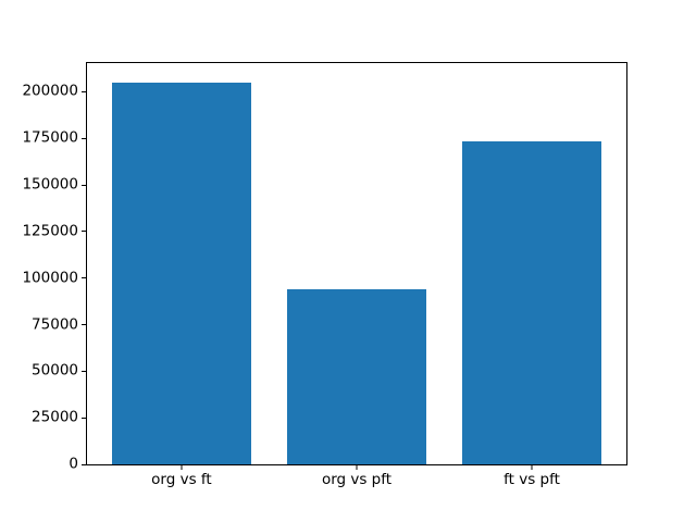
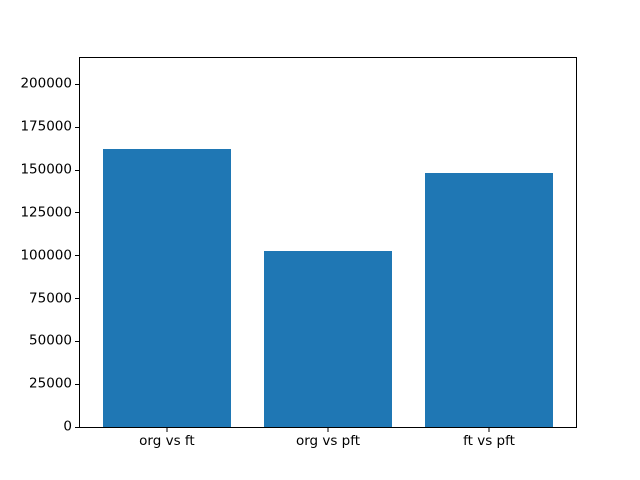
org vs ft: 205000 -> 162000
org vs pft: 94000 -> 103000
ft vs pft: 174000 -> 148000
